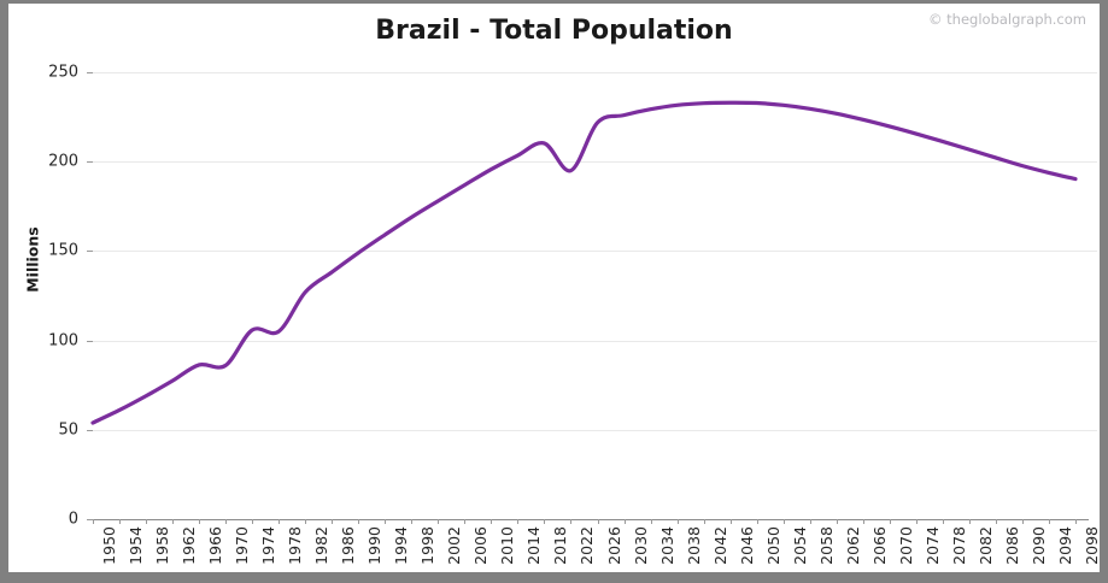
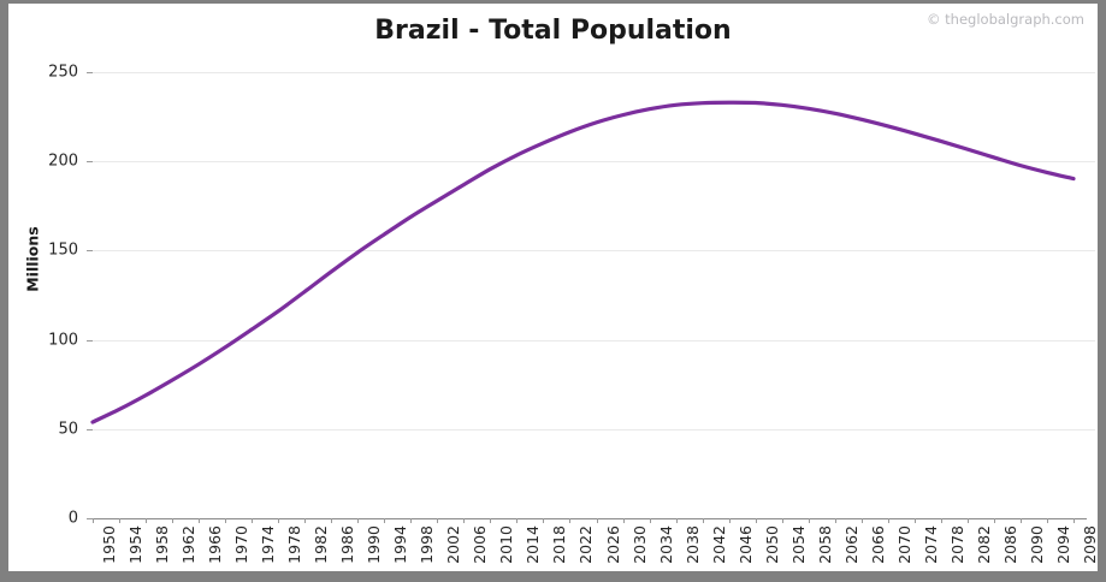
1970: 86 -> 96
1978: 105 -> 116
2022: 195 -> 216
